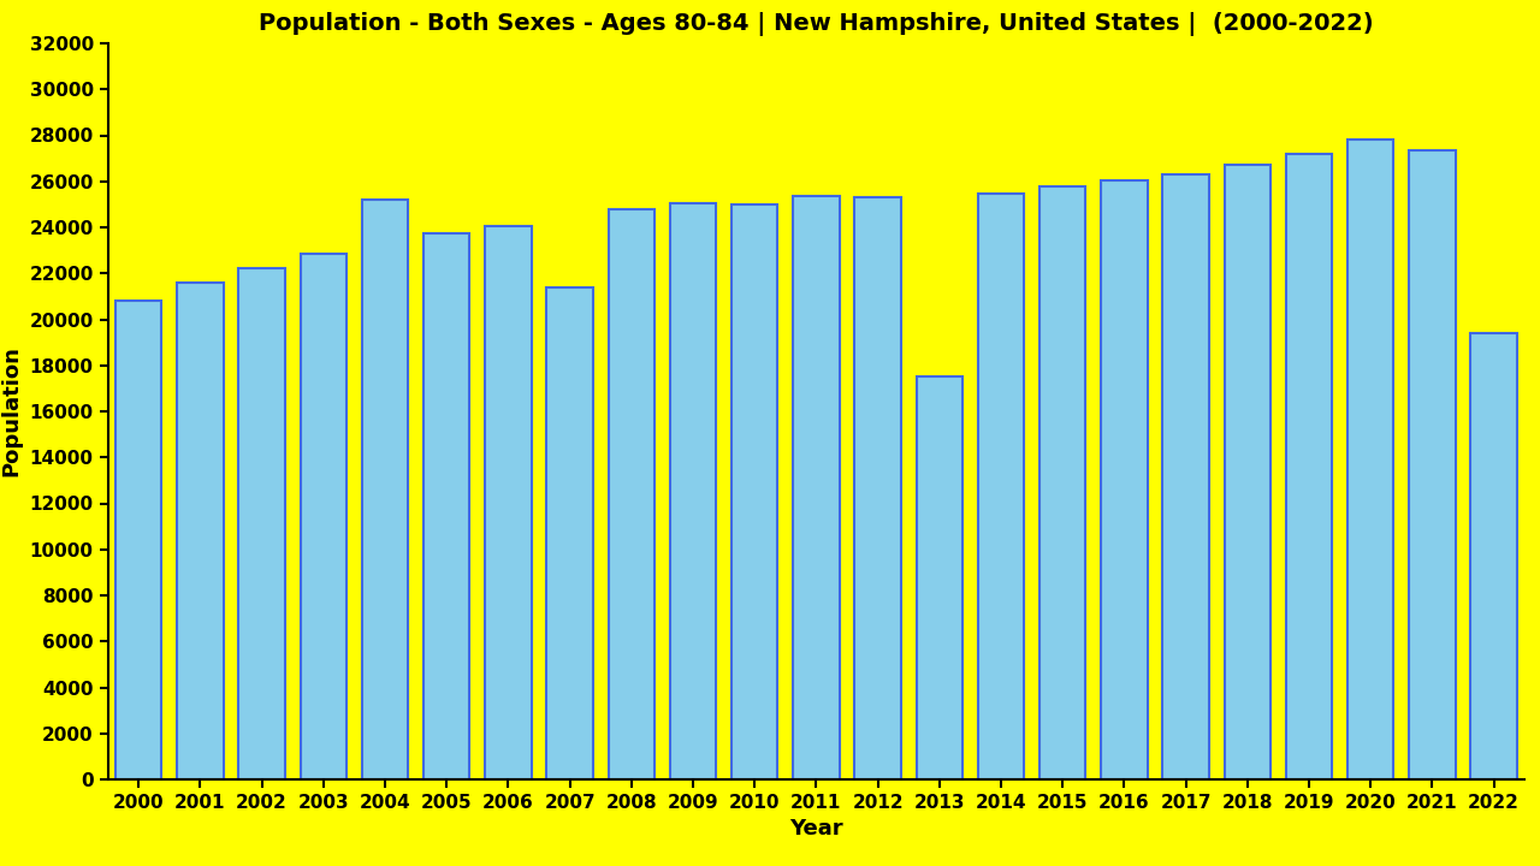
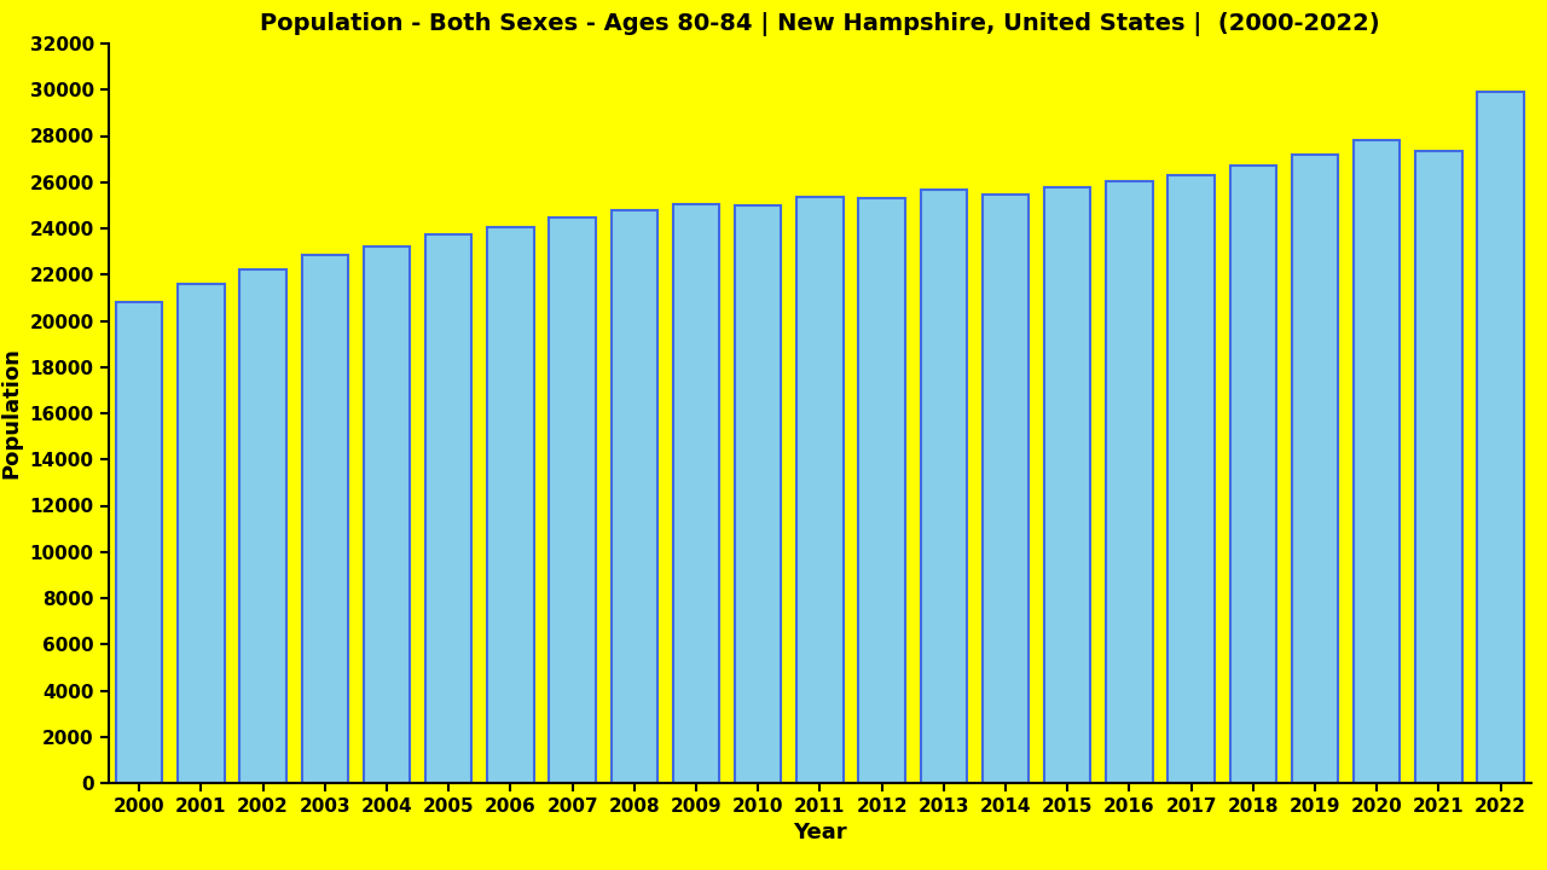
2004: 25200 -> 23200
2007: 21400 -> 24500
2013: 17500 -> 25700
2022: 19400 -> 29900
